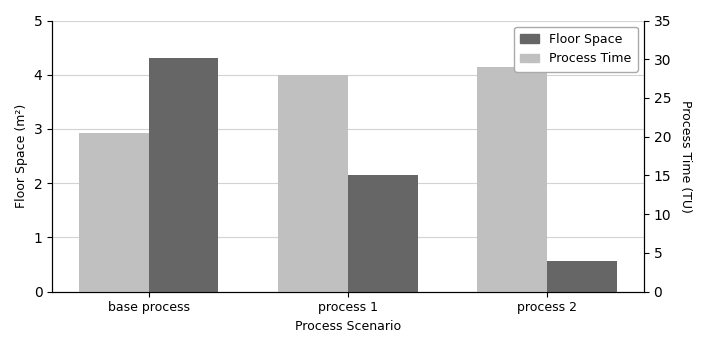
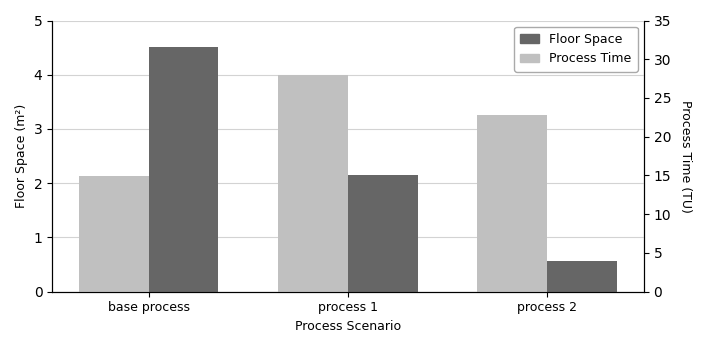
Process Time/base process: 2.93 -> 2.14
Floor Space/base process: 4.30 -> 4.52
Process Time/process 2: 4.14 -> 3.26
